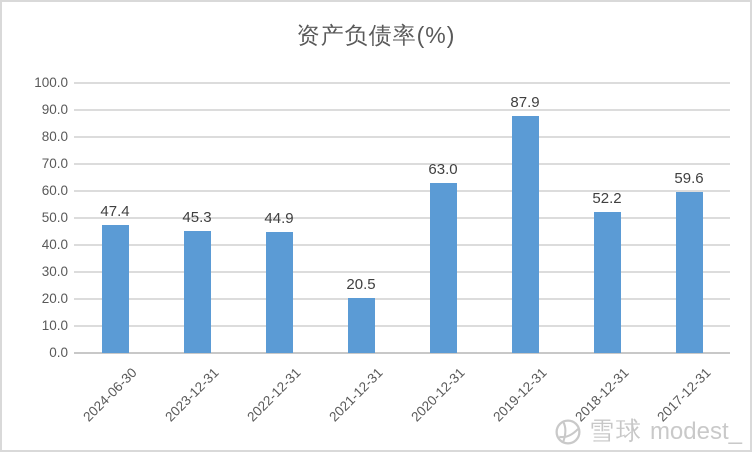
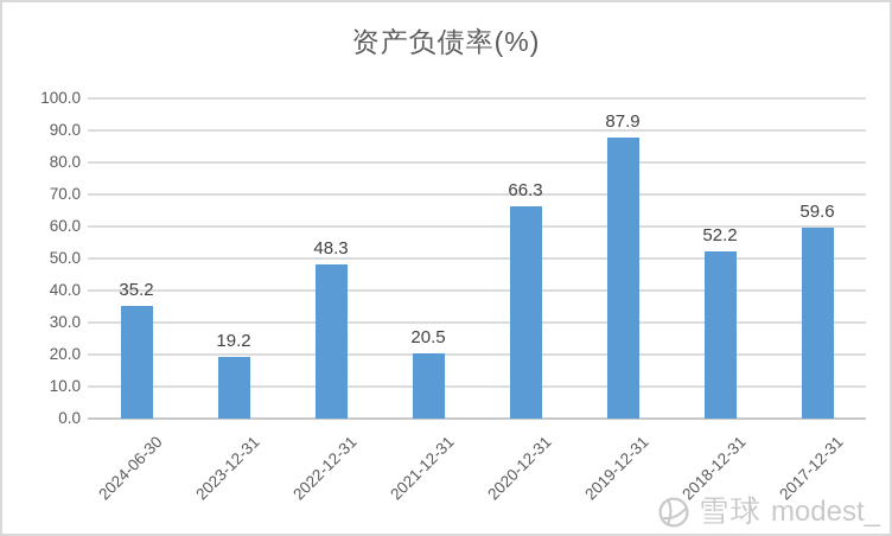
2024-06-30: 47.4 -> 35.2
2023-12-31: 45.3 -> 19.2
2022-12-31: 44.9 -> 48.3
2020-12-31: 63.0 -> 66.3
